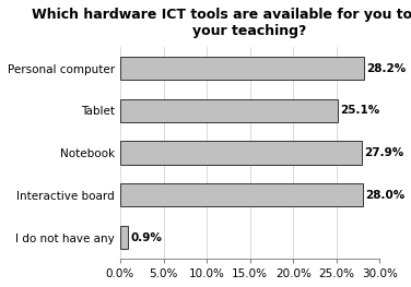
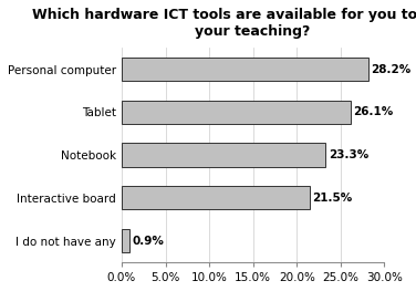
Tablet: 25.1% -> 26.1%
Notebook: 27.9% -> 23.3%
Interactive board: 28.0% -> 21.5%
